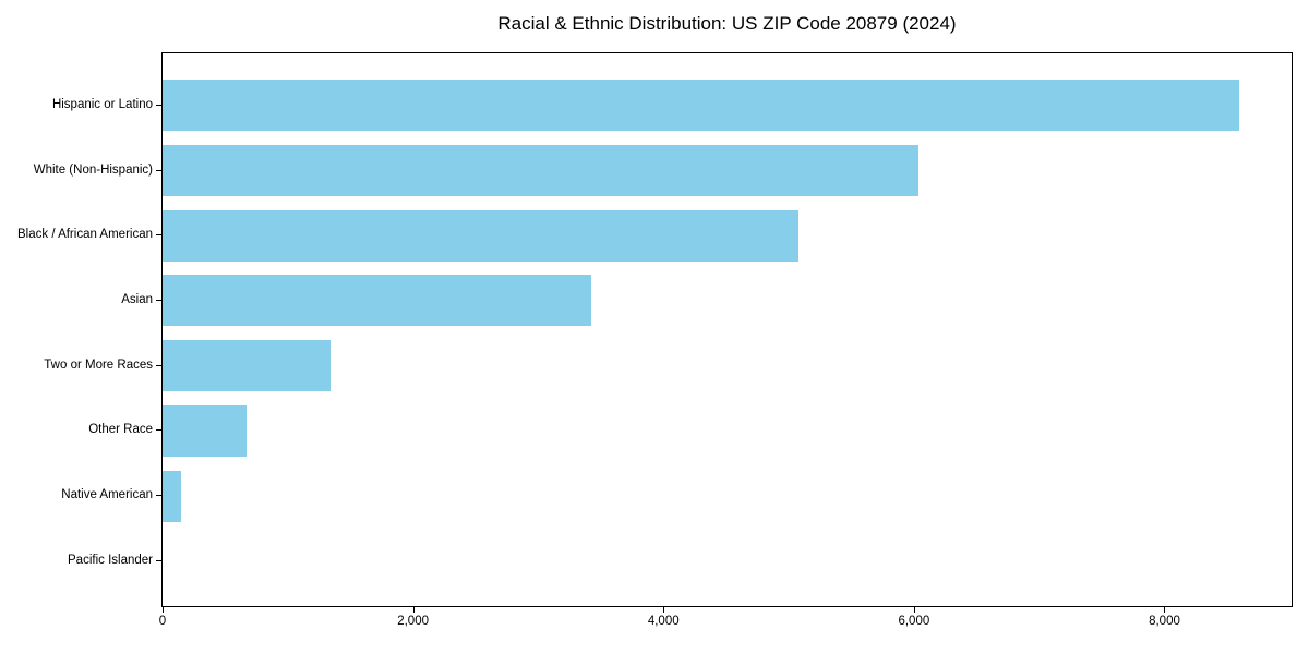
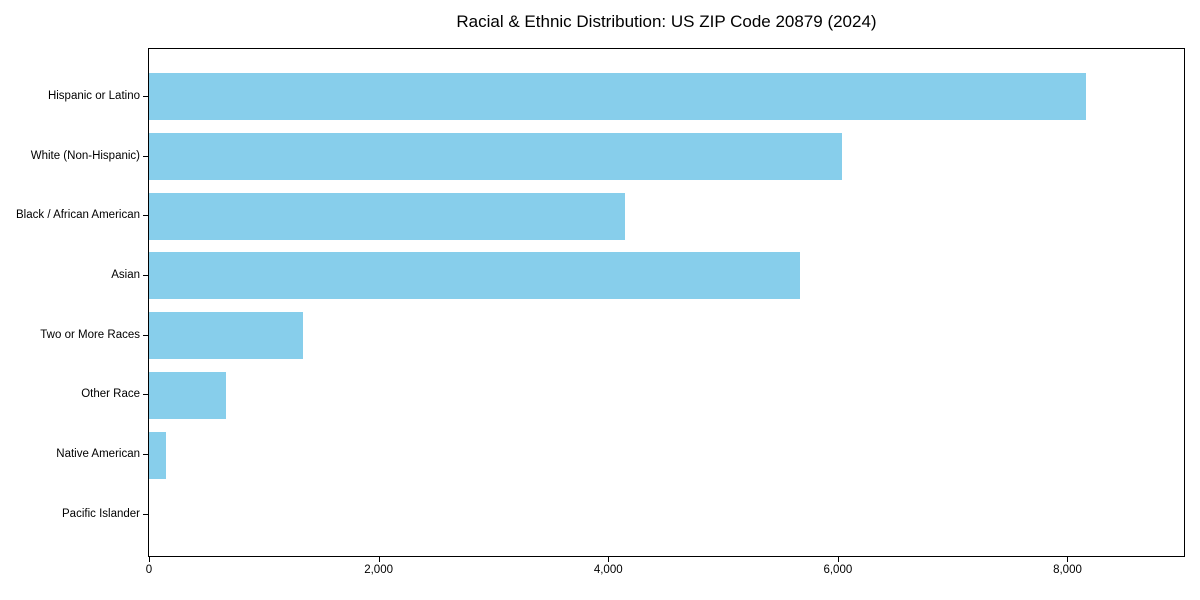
Hispanic or Latino: 8600 -> 8160
Black / African American: 5080 -> 4150
Asian: 3420 -> 5670
